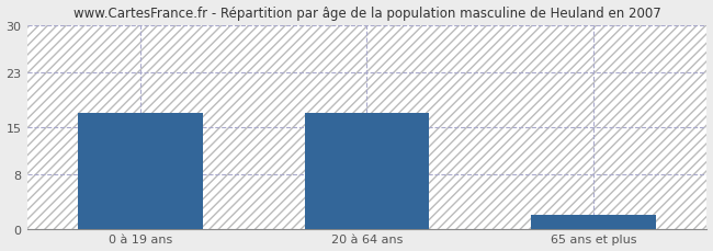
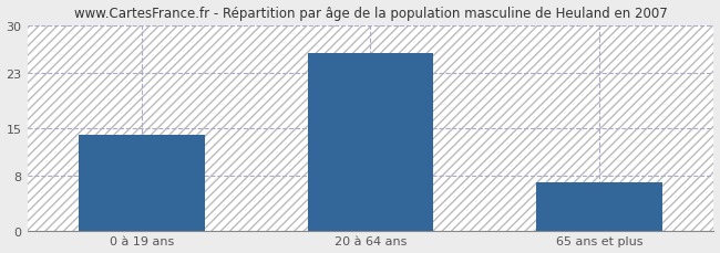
0 à 19 ans: 17 -> 14
20 à 64 ans: 17 -> 26
65 ans et plus: 2 -> 7
